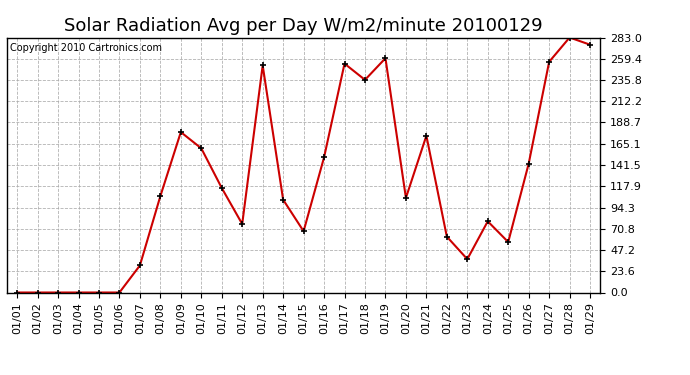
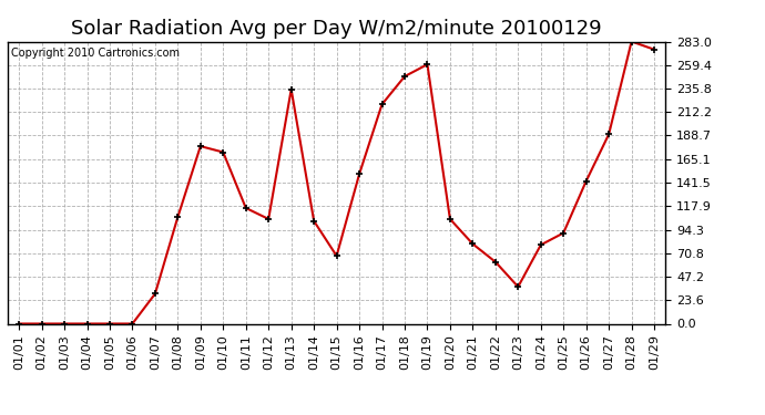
01/10: 160 -> 172
01/12: 76 -> 105
01/13: 252 -> 235
01/17: 254 -> 220
01/18: 236 -> 248
01/21: 174 -> 80
01/25: 56 -> 91
01/27: 256 -> 190
